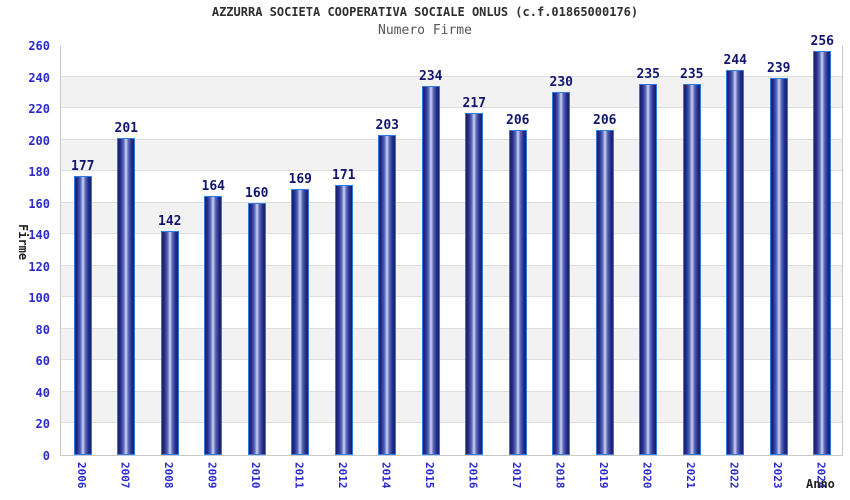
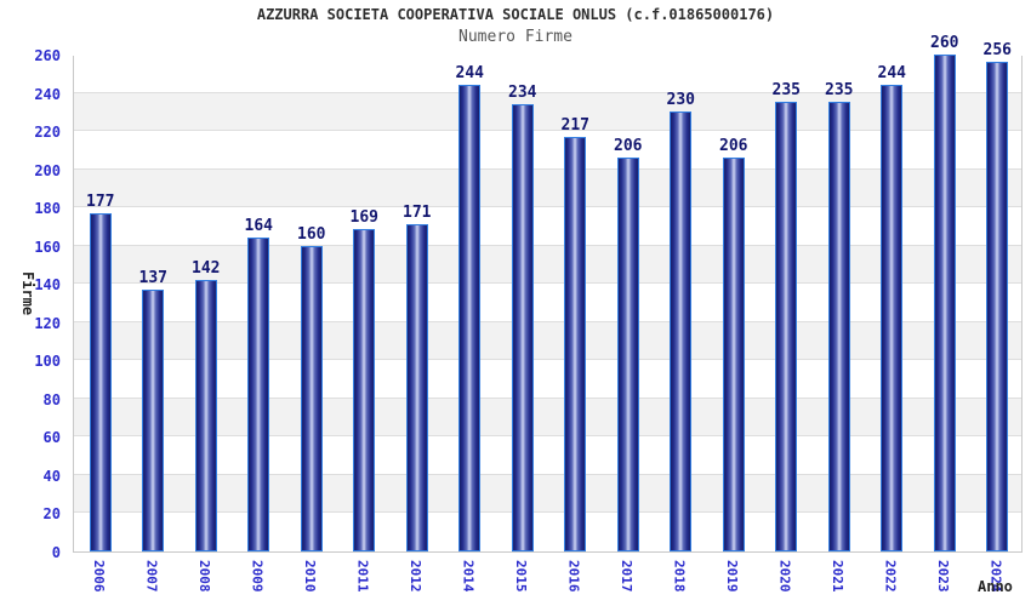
2007: 201 -> 137
2014: 203 -> 244
2023: 239 -> 260
